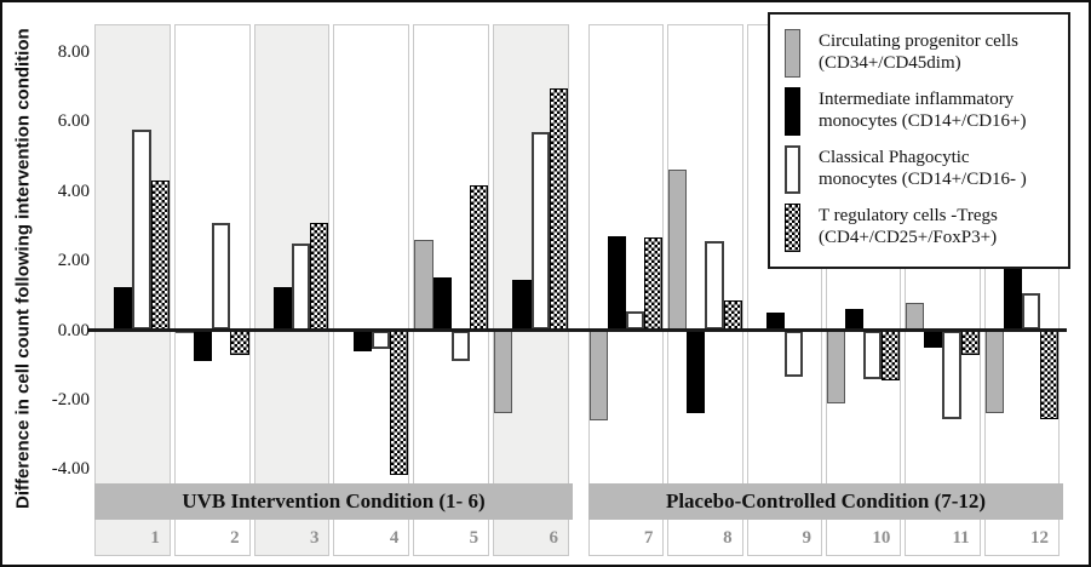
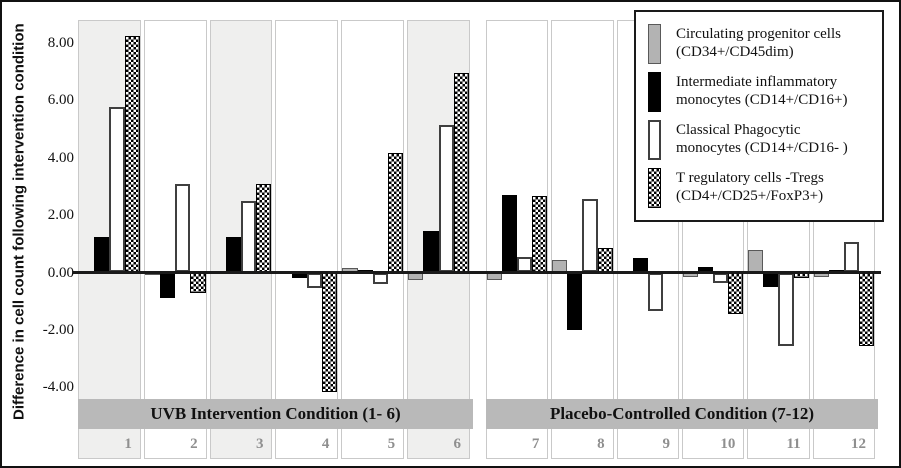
T regulatory cells -Tregs (CD4+/CD25+/FoxP3+)/1: 4.3 -> 8.2
Intermediate inflammatory monocytes (CD14+/CD16+)/4: -0.6 -> -0.2
Circulating progenitor cells (CD34+/CD45dim)/5: 2.6 -> 0.1
Intermediate inflammatory monocytes (CD14+/CD16+)/5: 1.5 -> 0.1
Classical Phagocytic monocytes (CD14+/CD16- )/5: -0.9 -> -0.4
Circulating progenitor cells (CD34+/CD45dim)/6: -2.4 -> -0.2
Classical Phagocytic monocytes (CD14+/CD16- )/6: 5.7 -> 5.2
Circulating progenitor cells (CD34+/CD45dim)/7: -2.6 -> -0.2
Circulating progenitor cells (CD34+/CD45dim)/8: 4.6 -> 0.5
Intermediate inflammatory monocytes (CD14+/CD16+)/8: -2.4 -> -2.0
Circulating progenitor cells (CD34+/CD45dim)/10: -2.1 -> -0.1
Intermediate inflammatory monocytes (CD14+/CD16+)/10: 0.6 -> 0.2
Classical Phagocytic monocytes (CD14+/CD16- )/10: -1.4 -> -0.3
T regulatory cells -Tregs (CD4+/CD25+/FoxP3+)/11: -0.7 -> -0.2
Circulating progenitor cells (CD34+/CD45dim)/12: -2.4 -> -0.1
Intermediate inflammatory monocytes (CD14+/CD16+)/12: 4.8 -> 0.1
